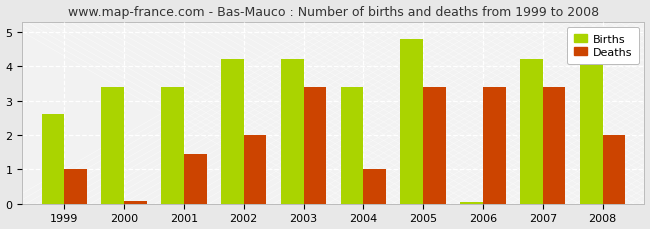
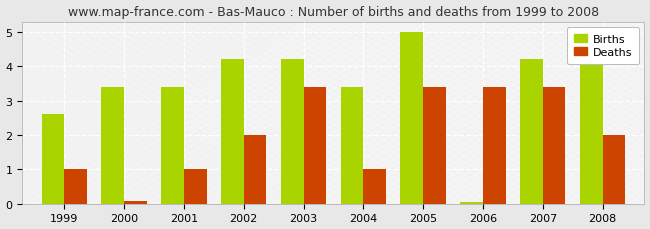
Deaths/2001: 1.45 -> 1.00
Births/2005: 4.80 -> 5.00
